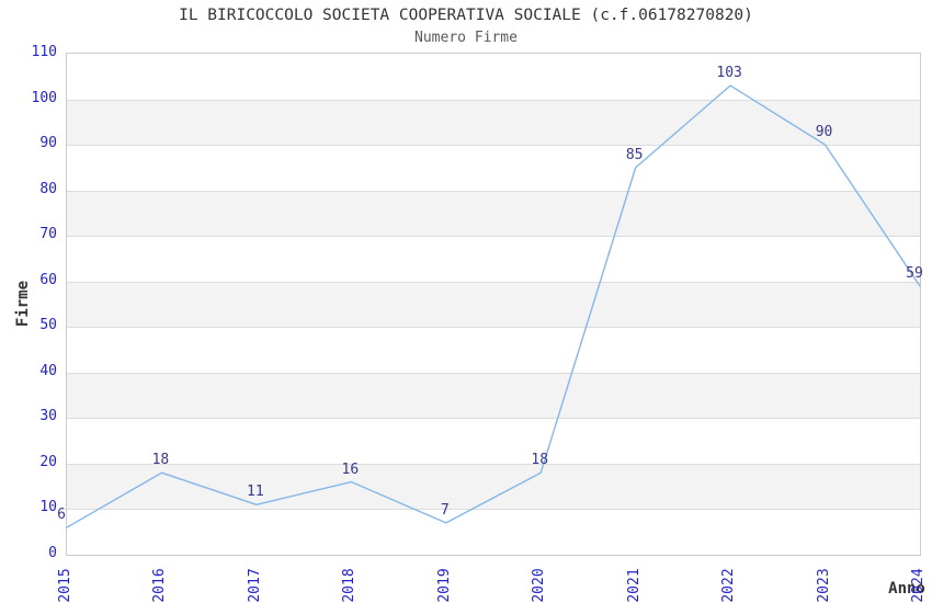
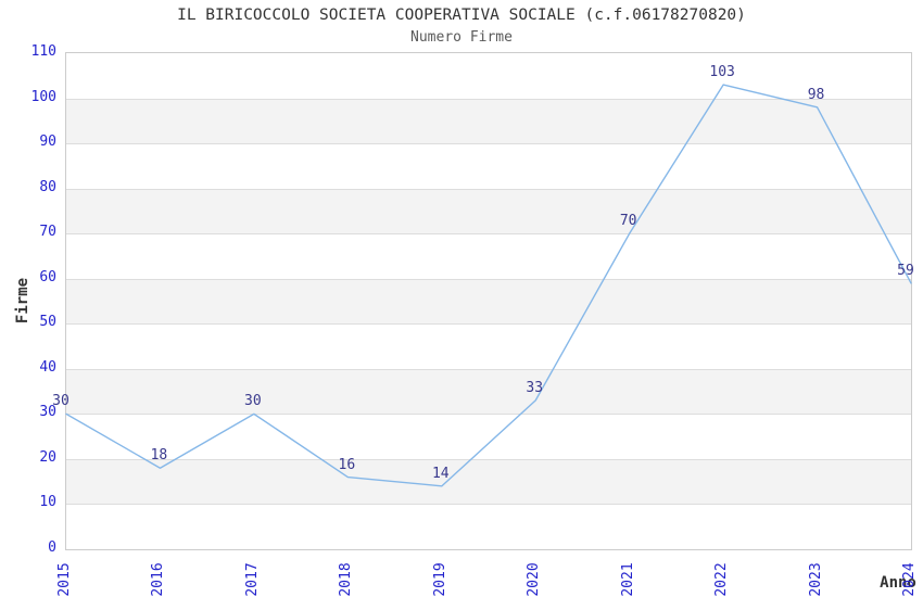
2015: 6 -> 30
2017: 11 -> 30
2019: 7 -> 14
2020: 18 -> 33
2021: 85 -> 70
2023: 90 -> 98
